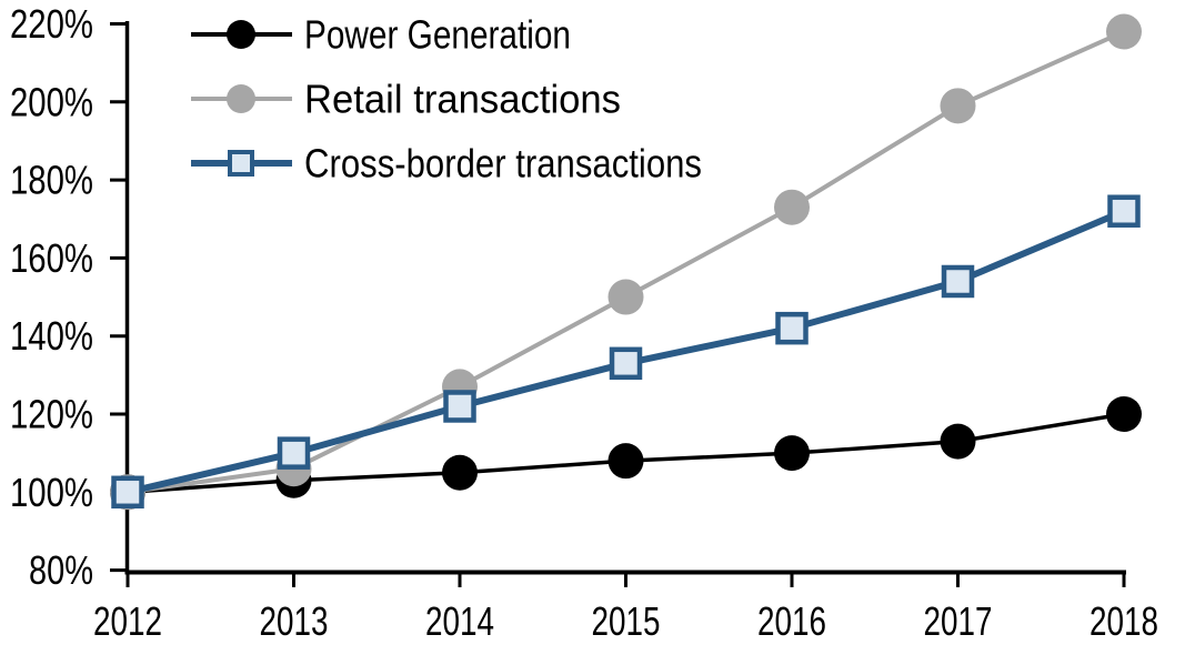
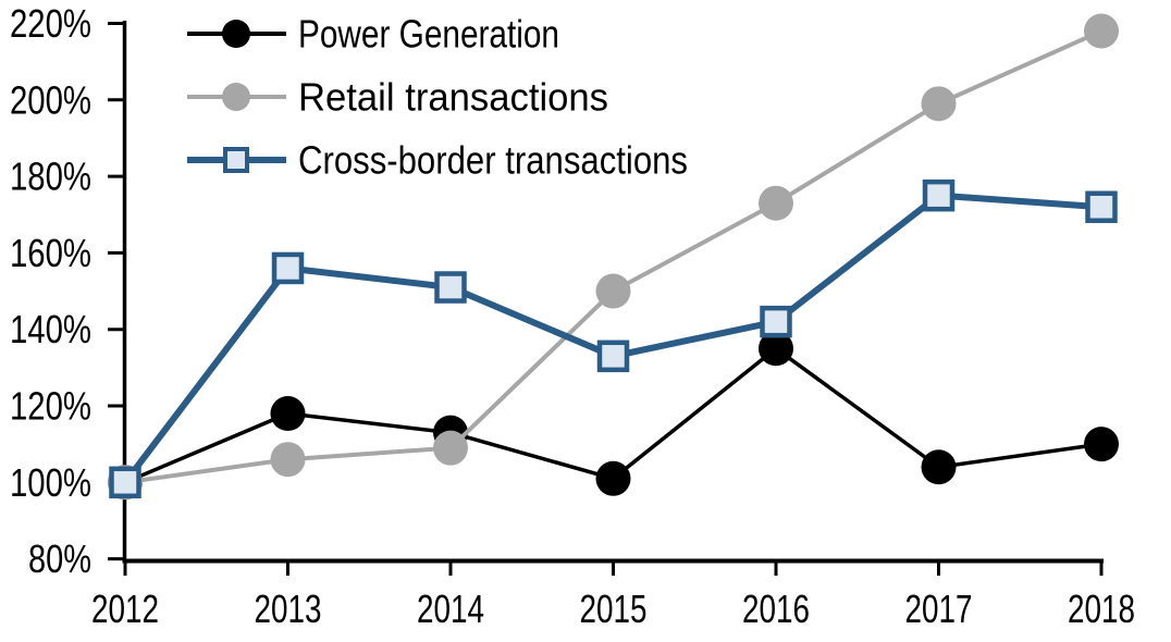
Power Generation/2013: 103% -> 118%
Cross-border transactions/2013: 110% -> 156%
Power Generation/2014: 105% -> 113%
Retail transactions/2014: 127% -> 109%
Cross-border transactions/2014: 122% -> 151%
Power Generation/2015: 108% -> 101%
Power Generation/2016: 110% -> 135%
Power Generation/2017: 113% -> 104%
Cross-border transactions/2017: 154% -> 175%
Power Generation/2018: 120% -> 110%
